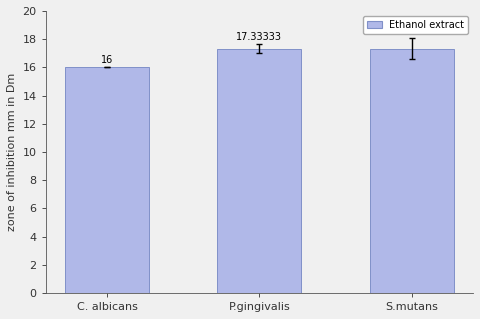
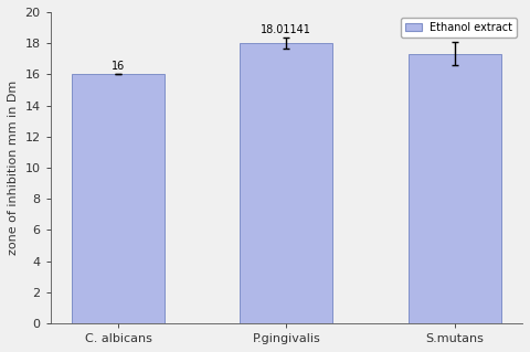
P.gingivalis: 17.33333 -> 18.01141
